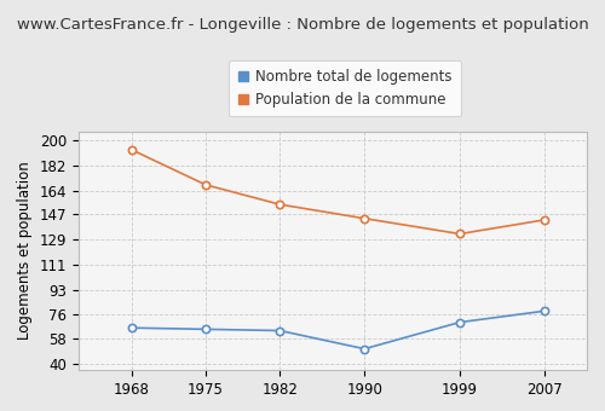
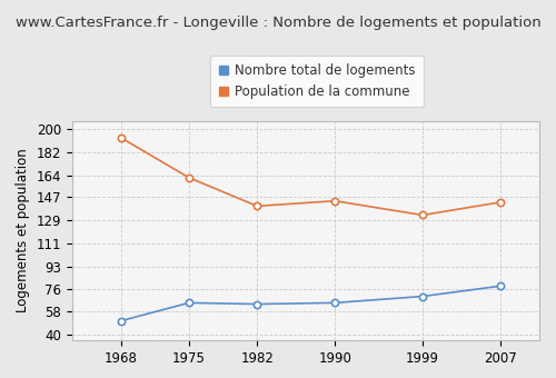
Nombre total de logements/1968: 66 -> 51
Population de la commune/1975: 168 -> 162
Population de la commune/1982: 154 -> 140
Nombre total de logements/1990: 51 -> 65
